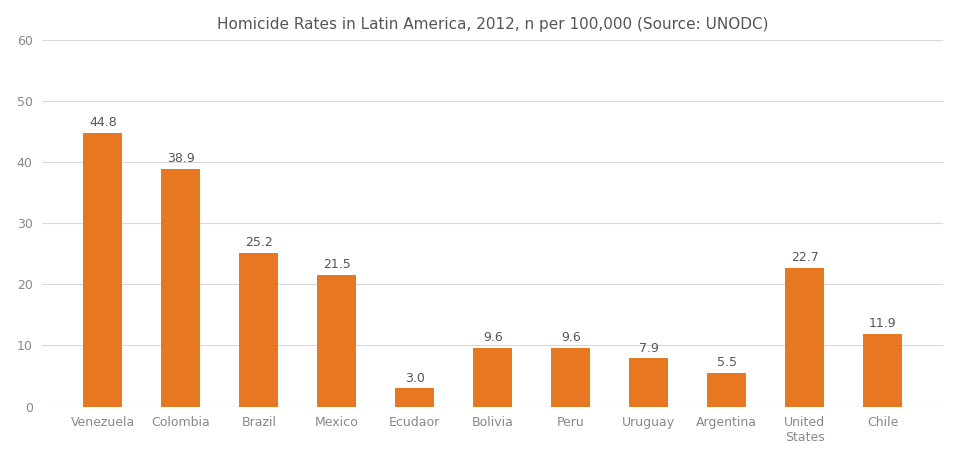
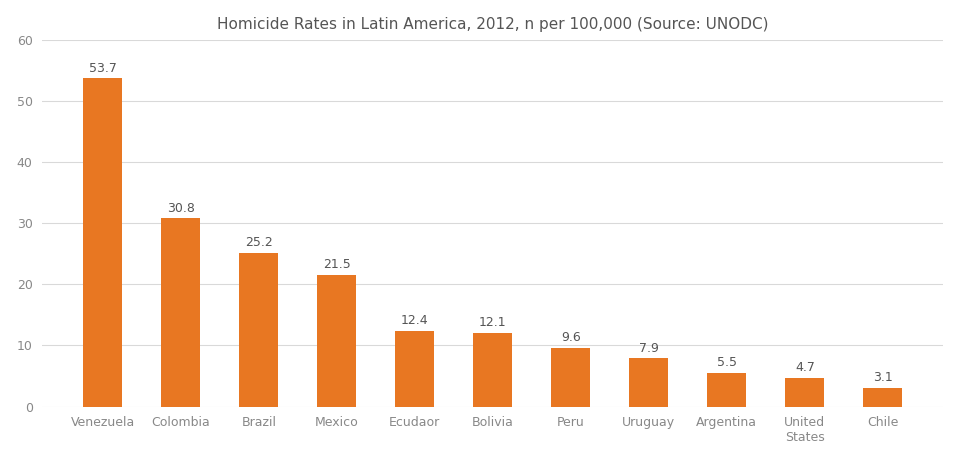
Venezuela: 44.8 -> 53.7
Colombia: 38.9 -> 30.8
Ecudaor: 3.0 -> 12.4
Bolivia: 9.6 -> 12.1
United States: 22.7 -> 4.7
Chile: 11.9 -> 3.1
